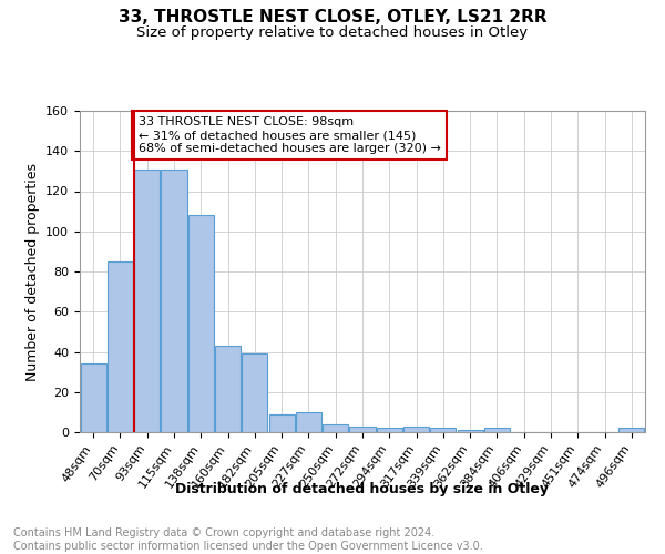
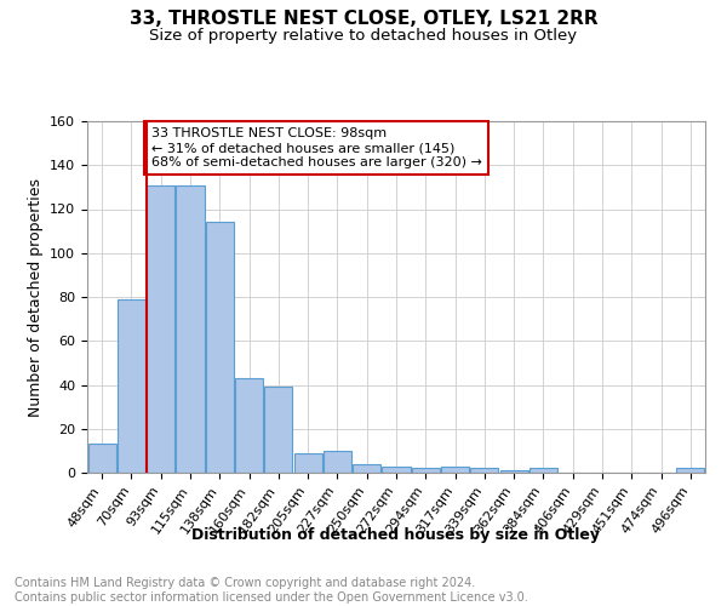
48sqm: 34 -> 13
70sqm: 85 -> 79
138sqm: 108 -> 114
